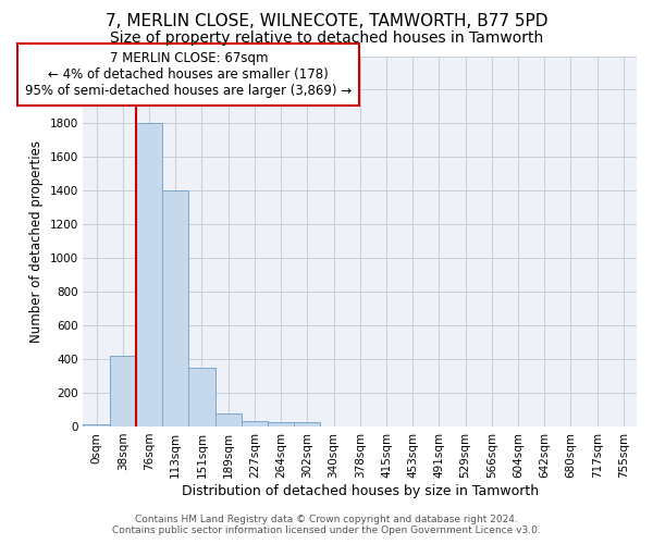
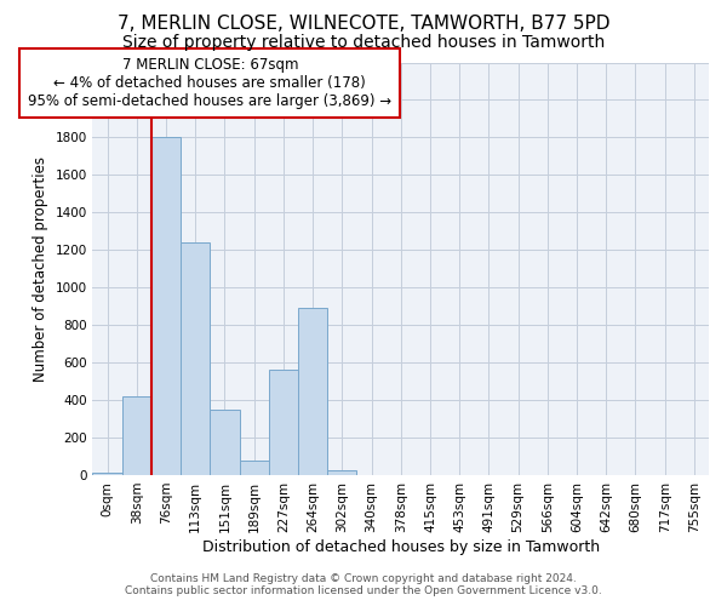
113sqm: 1400 -> 1240
227sqm: 30 -> 560
264sqm: 20 -> 890
